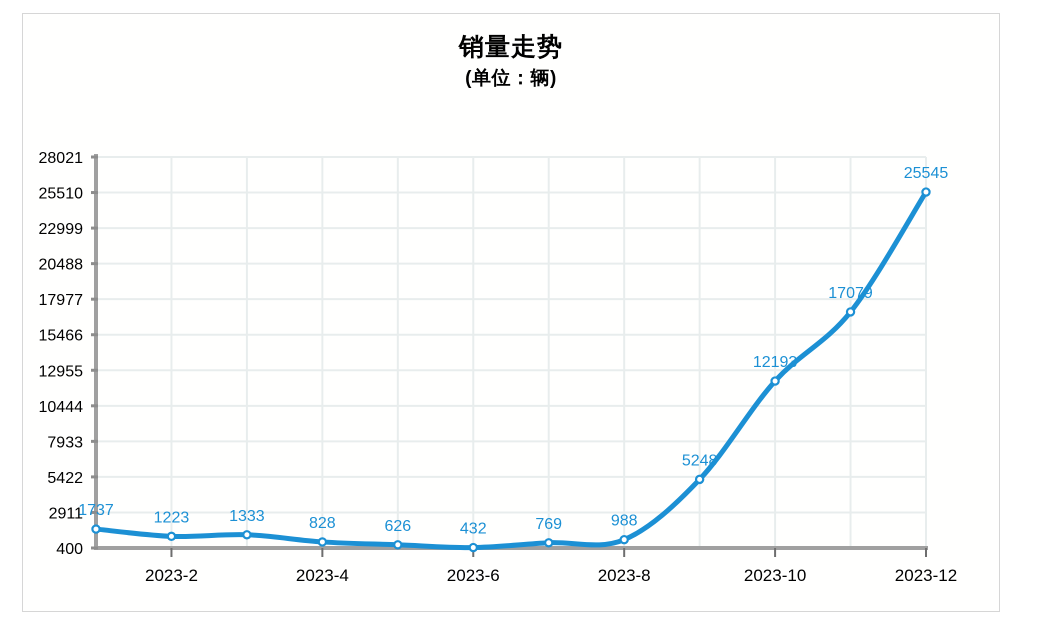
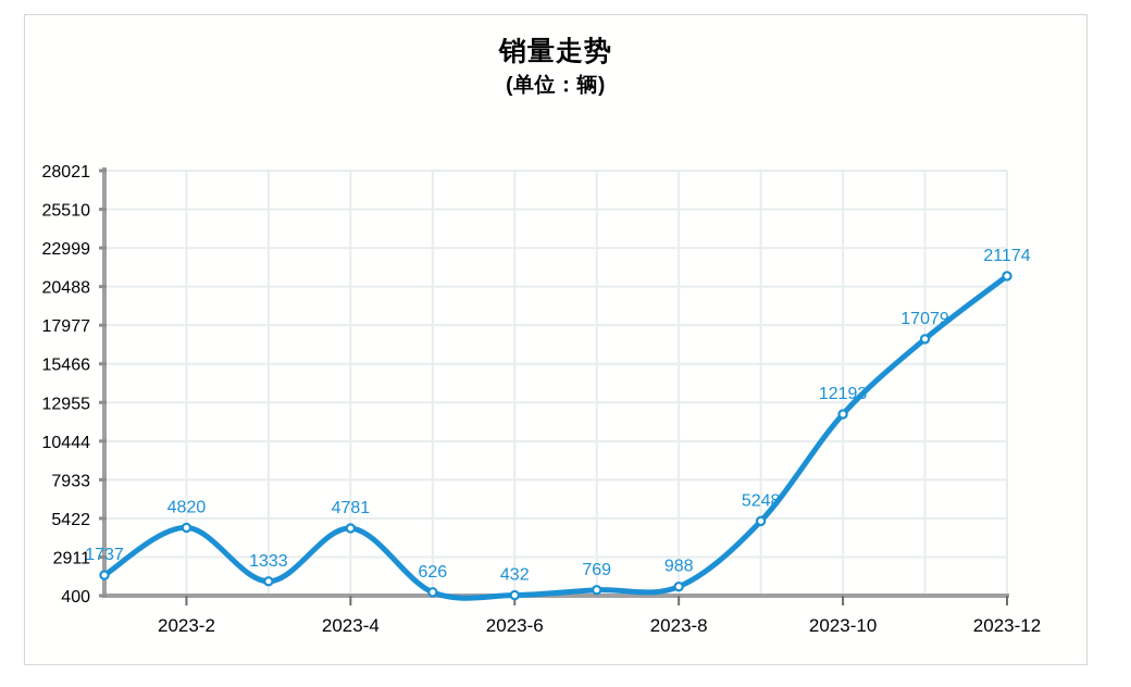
2023-2: 1223 -> 4820
2023-4: 828 -> 4781
2023-12: 25545 -> 21174
